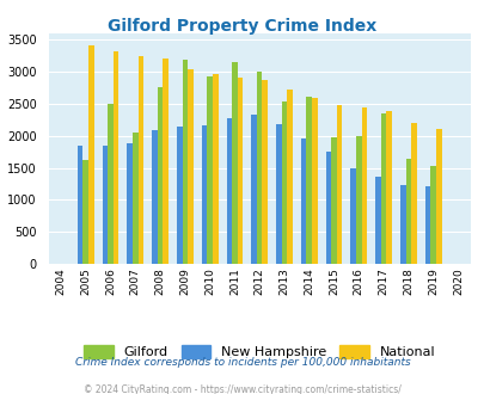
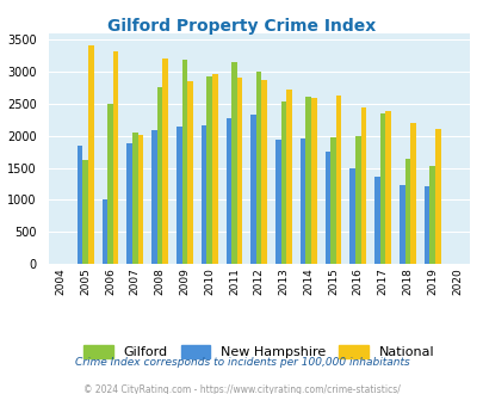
New Hampshire/2006: 1850 -> 1000
National/2007: 3250 -> 2020
National/2009: 3040 -> 2860
New Hampshire/2013: 2180 -> 1940
National/2015: 2490 -> 2640
